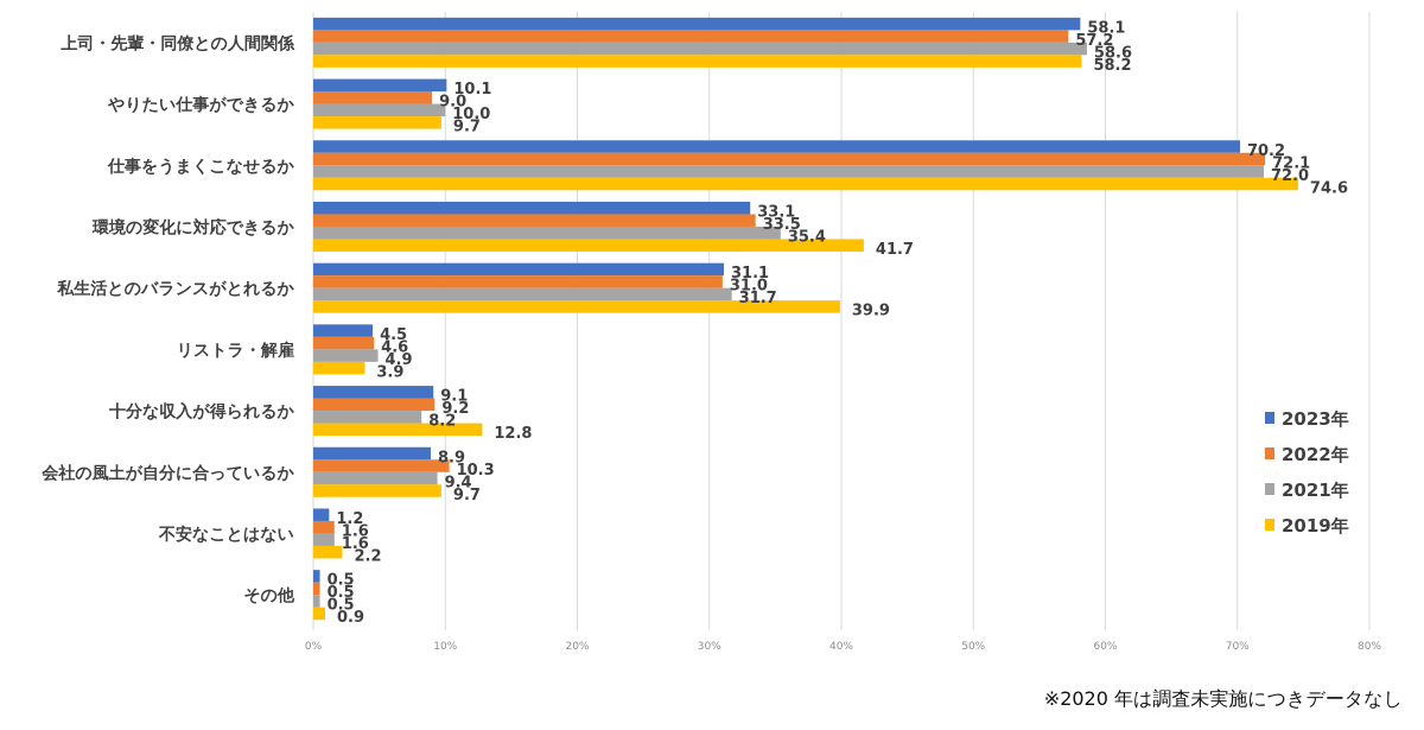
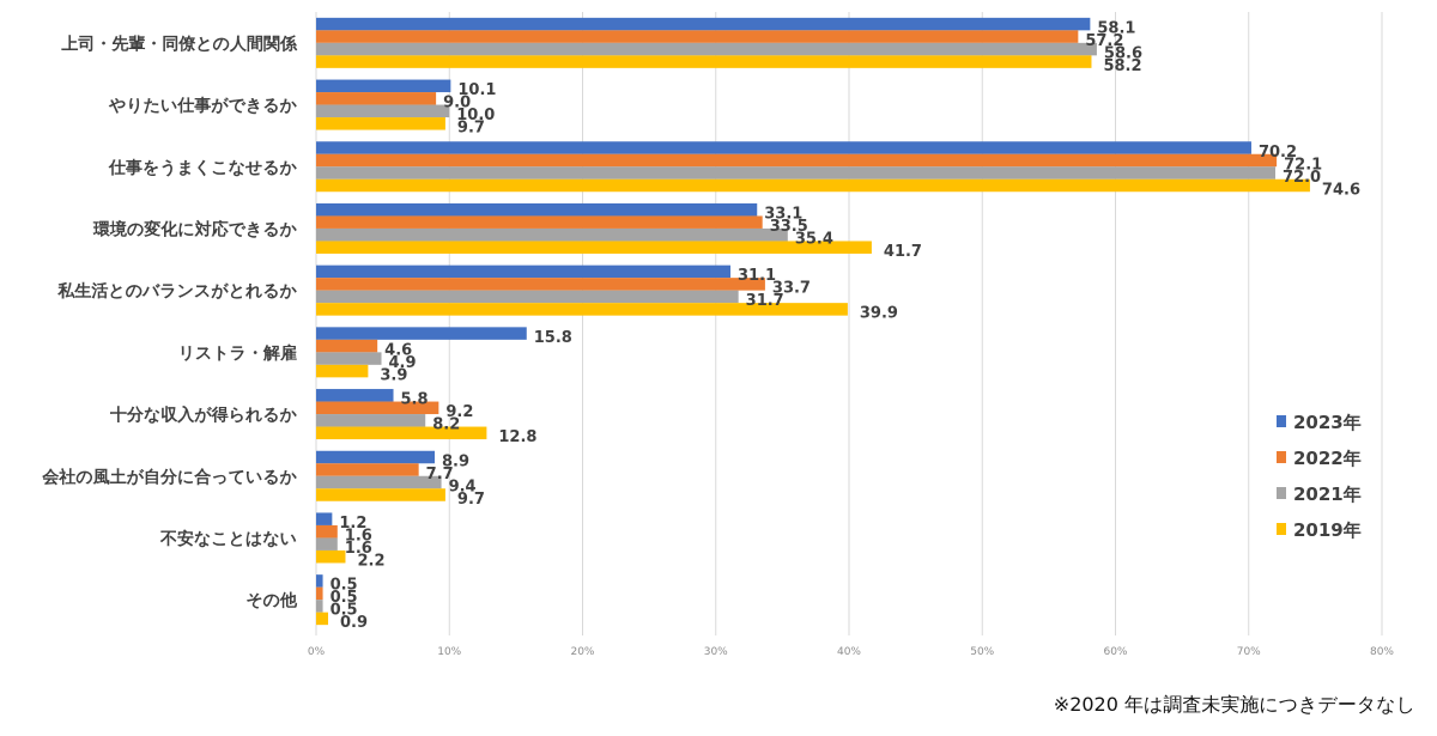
2022年/私生活とのバランスがとれるか: 31.0 -> 33.7
2023年/リストラ・解雇: 4.5 -> 15.8
2023年/十分な収入が得られるか: 9.1 -> 5.8
2022年/会社の風土が自分に合っているか: 10.3 -> 7.7
